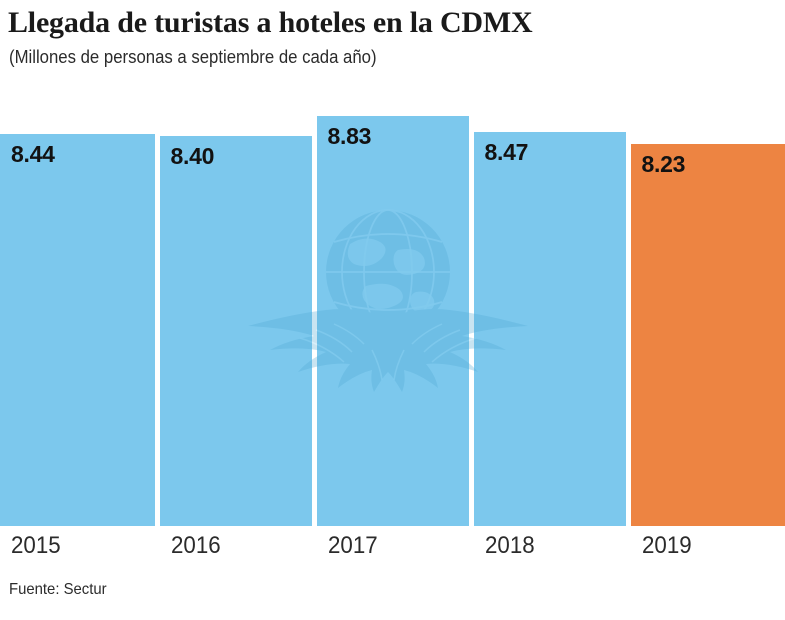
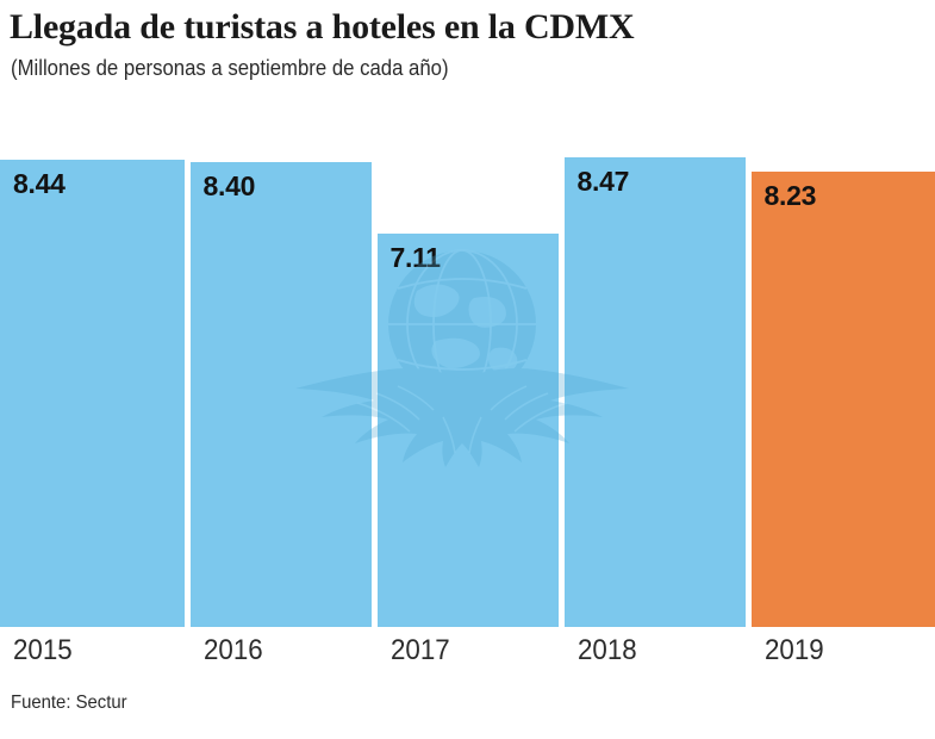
2017: 8.83 -> 7.11
